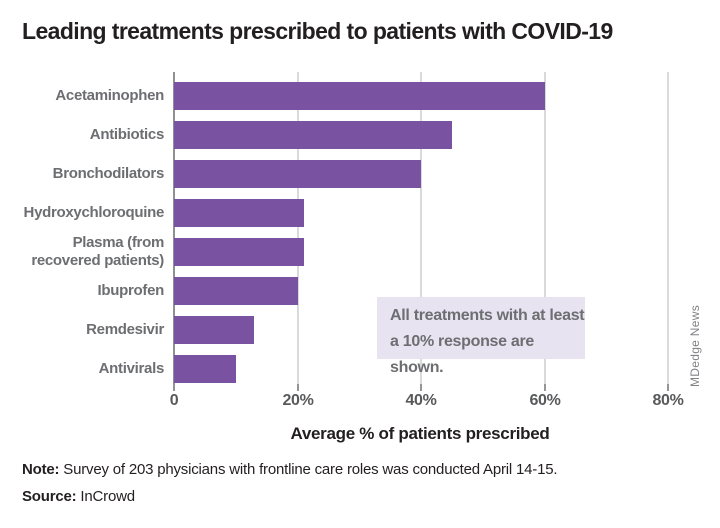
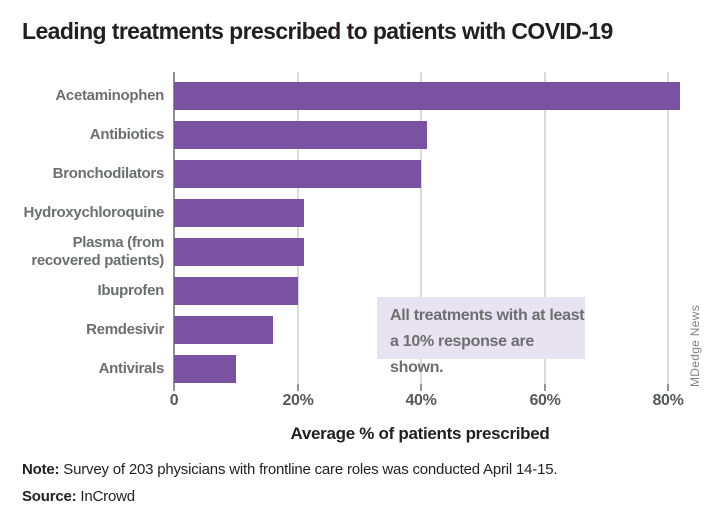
Acetaminophen: 60% -> 82%
Antibiotics: 45% -> 41%
Remdesivir: 13% -> 16%
